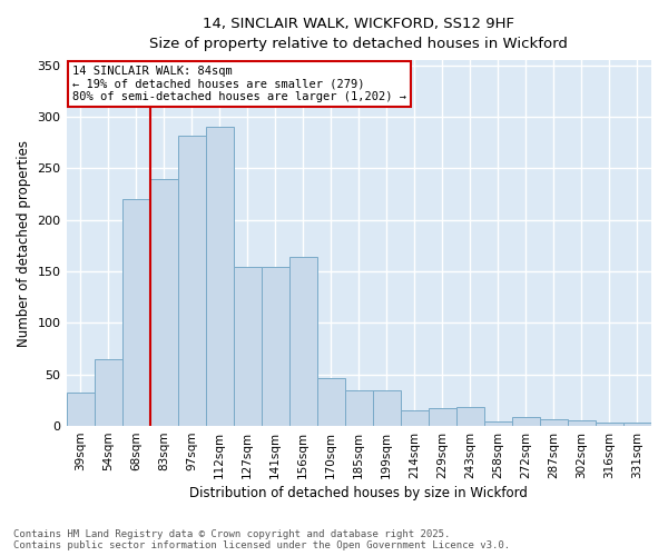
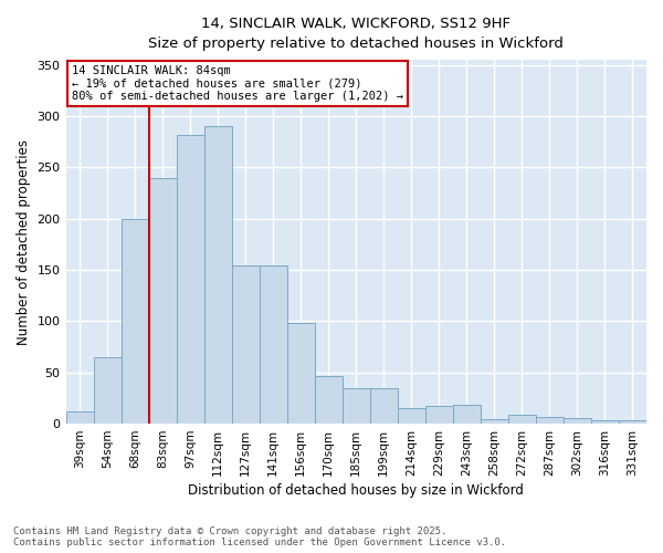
39sqm: 32 -> 12
68sqm: 220 -> 200
156sqm: 164 -> 98
